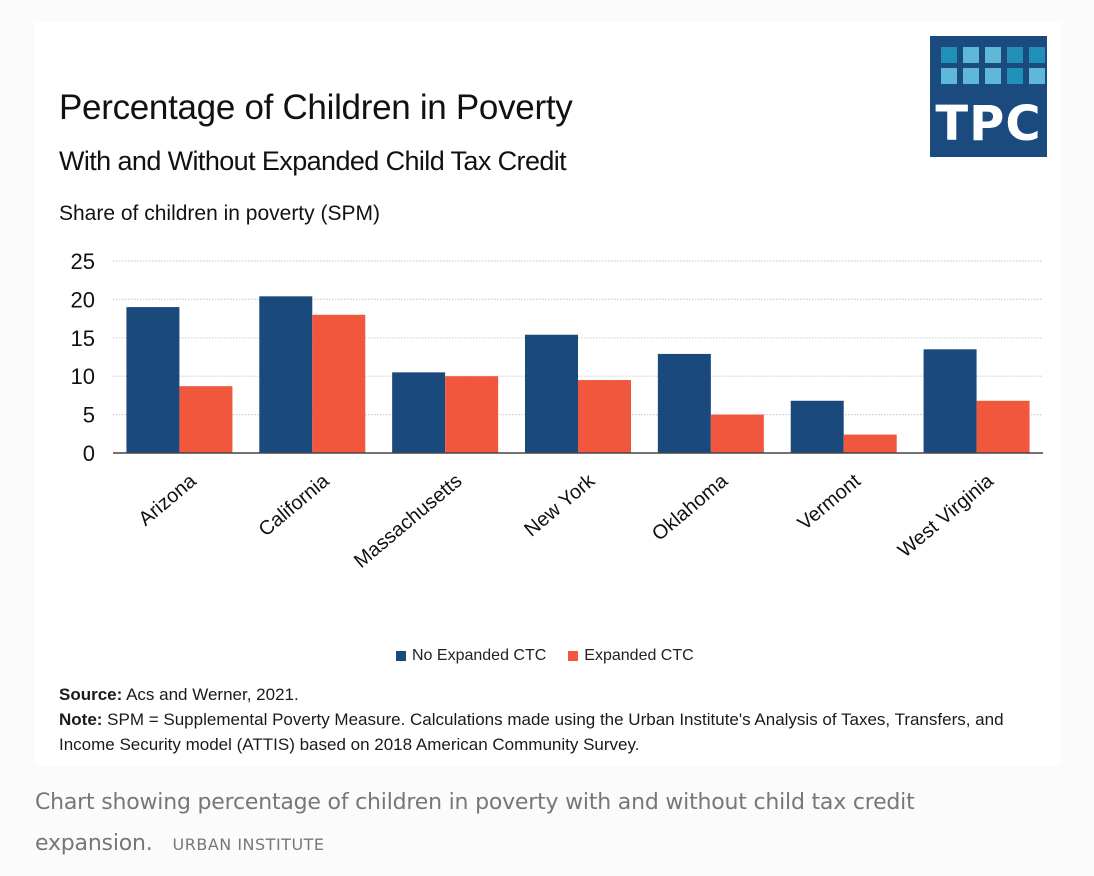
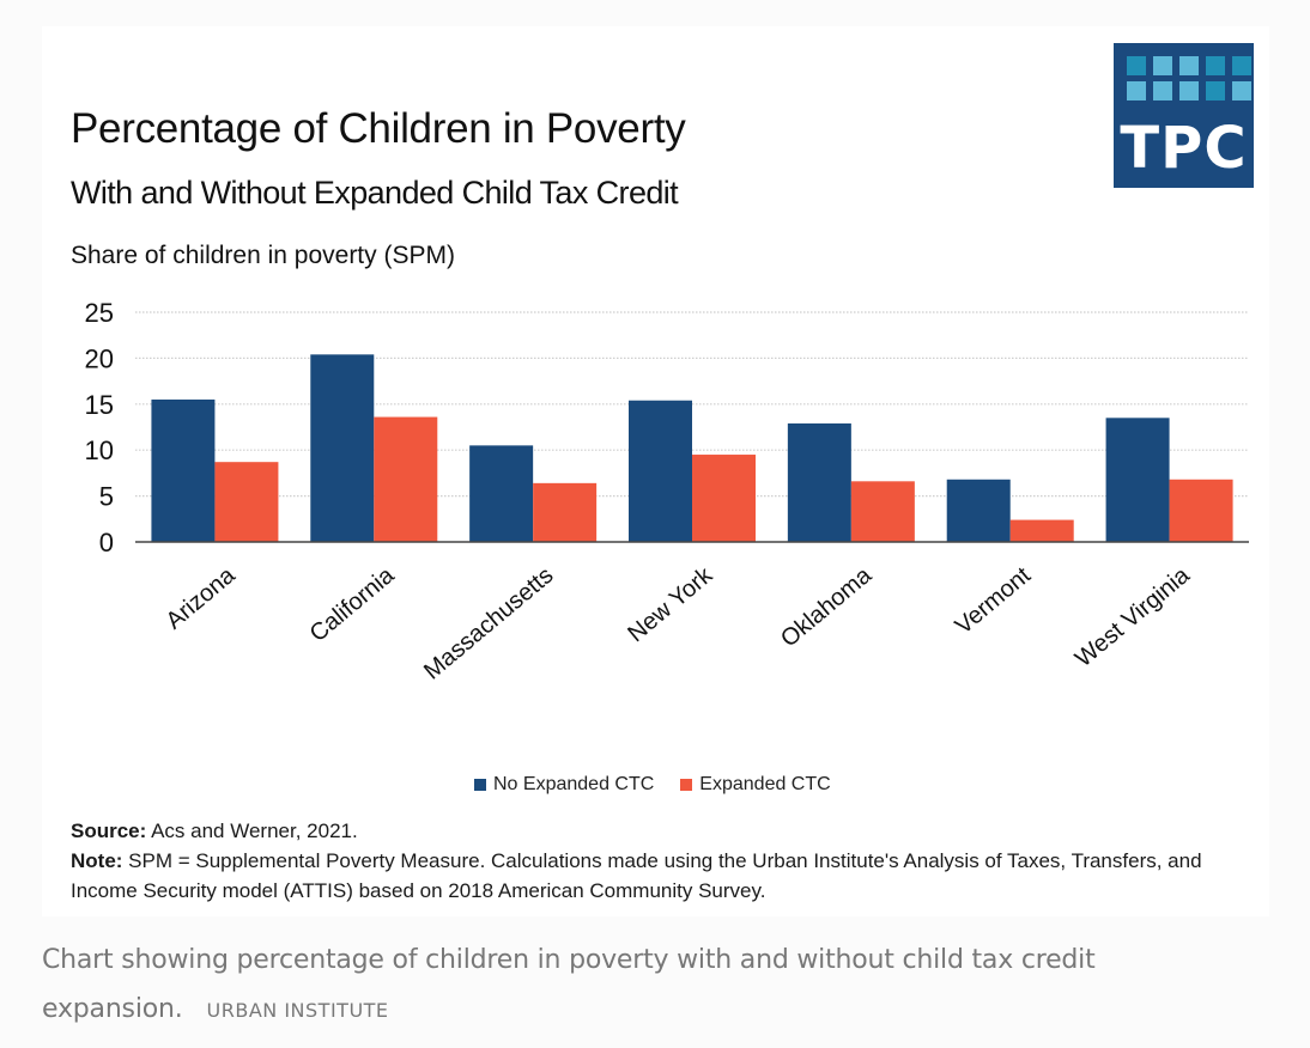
No Expanded CTC/Arizona: 19 -> 16
Expanded CTC/California: 18 -> 14
Expanded CTC/Massachusetts: 10 -> 6
Expanded CTC/Oklahoma: 5 -> 7
